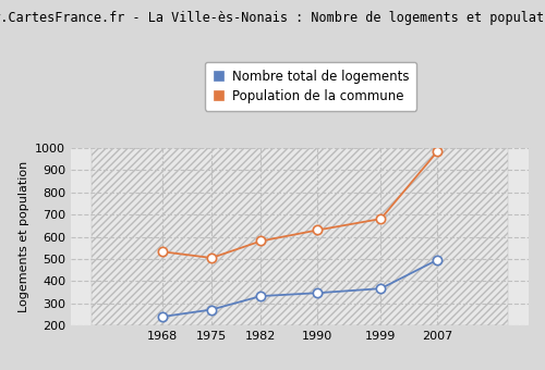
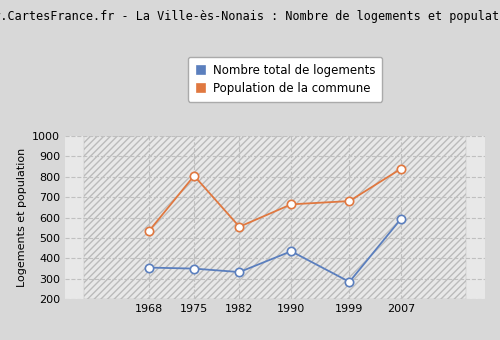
Nombre total de logements/1968: 240 -> 355
Nombre total de logements/1975: 272 -> 350
Population de la commune/1975: 505 -> 805
Population de la commune/1982: 581 -> 555
Nombre total de logements/1990: 347 -> 435
Population de la commune/1990: 630 -> 665
Nombre total de logements/1999: 367 -> 285
Nombre total de logements/2007: 496 -> 595
Population de la commune/2007: 984 -> 840
